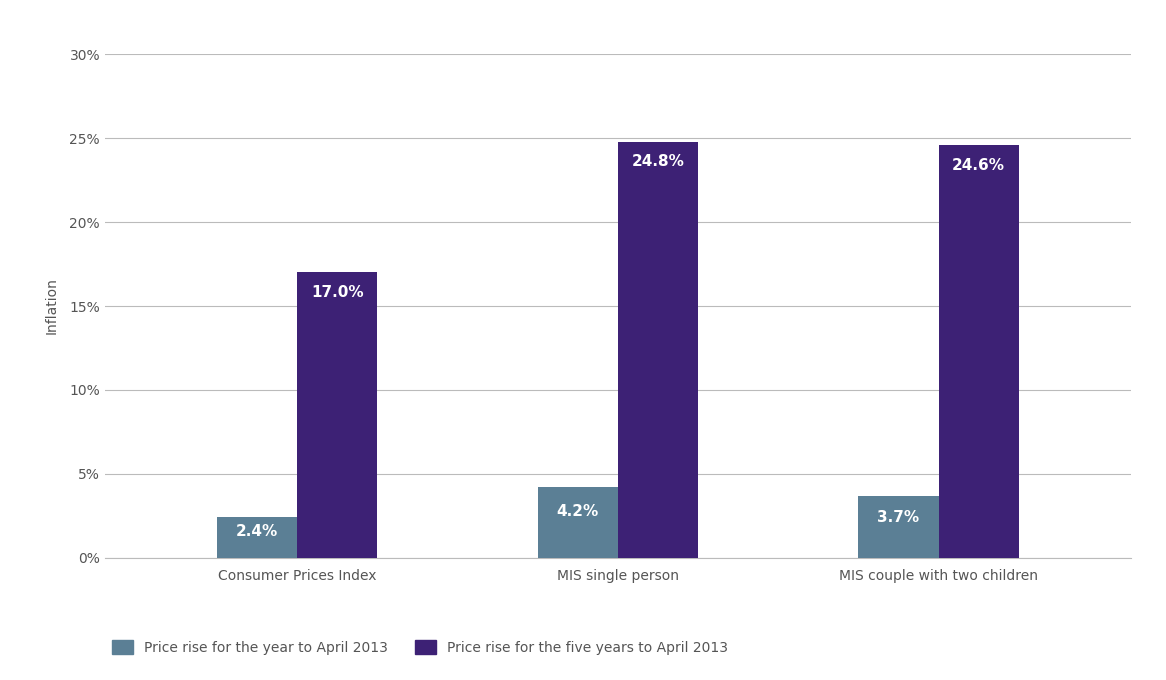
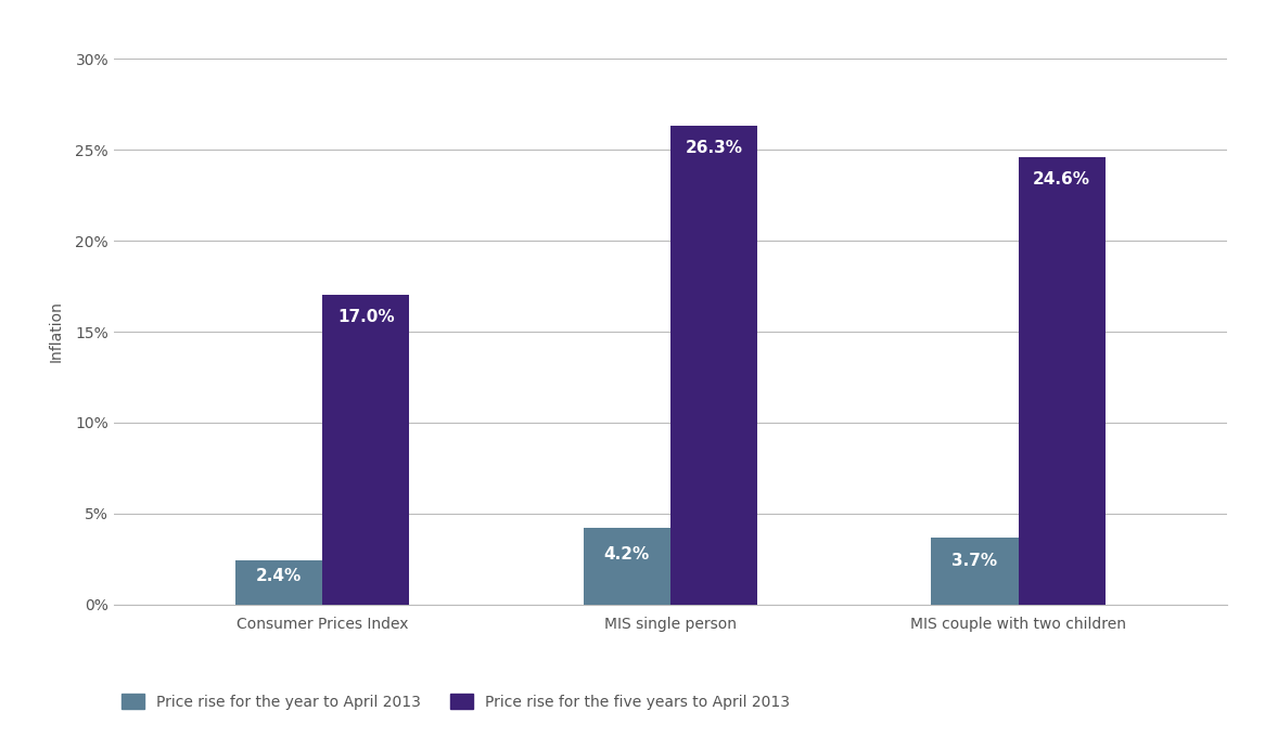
Price rise for the five years to April 2013/MIS single person: 24.8% -> 26.3%
